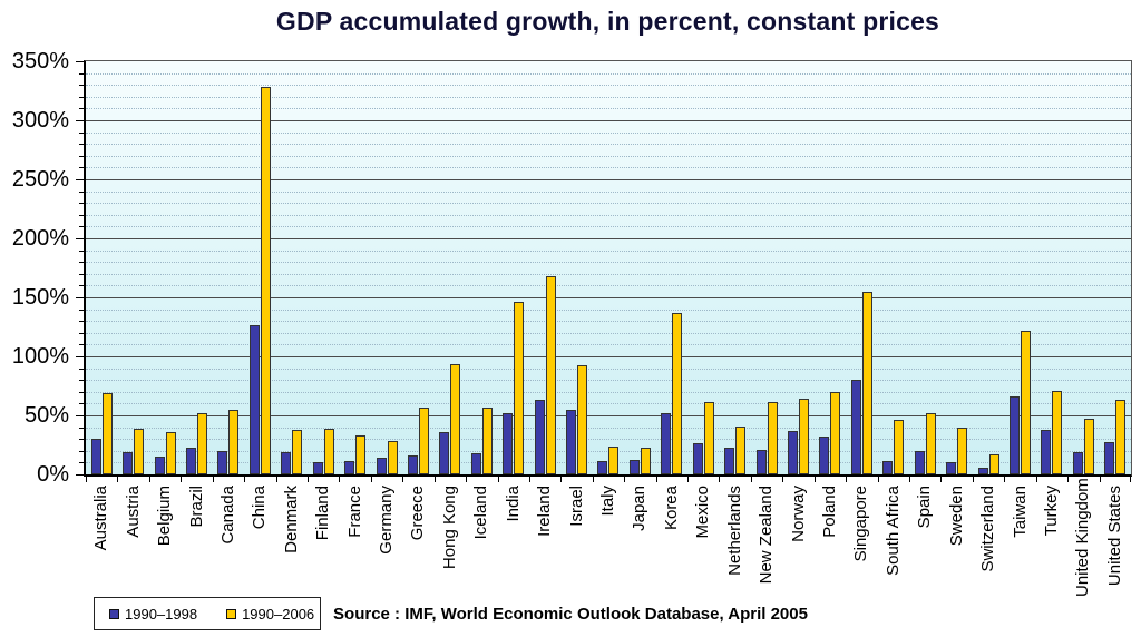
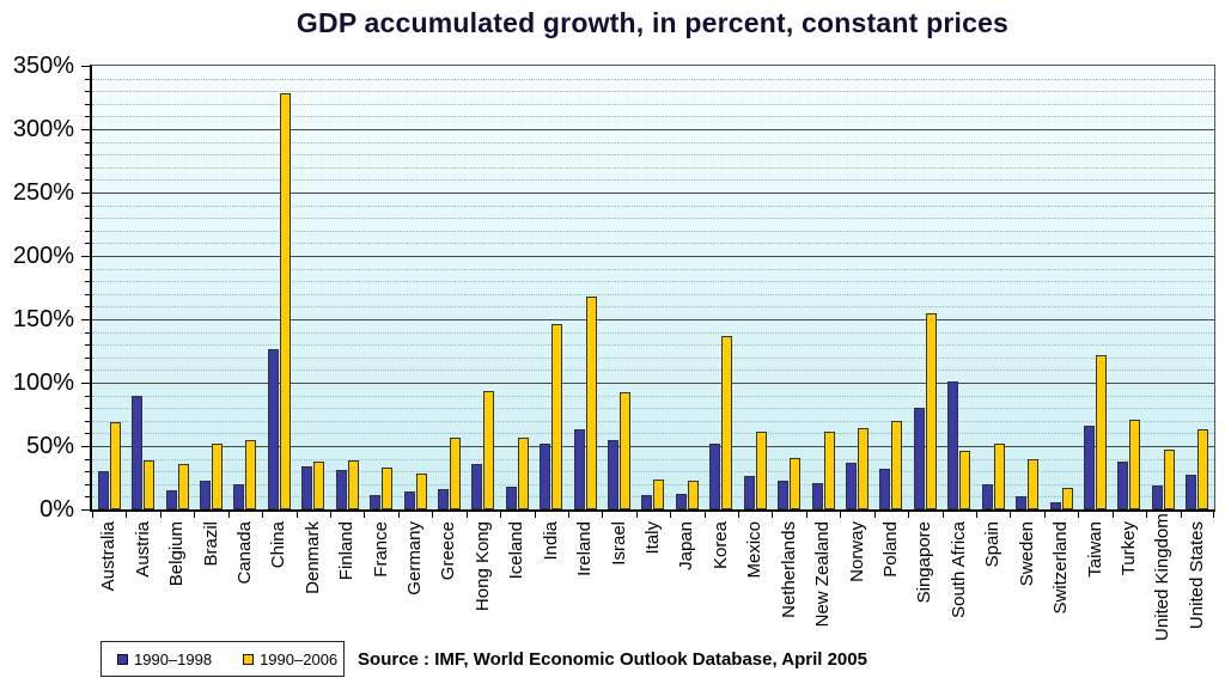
1990–1998/Austria: 19% -> 90%
1990–1998/Denmark: 19% -> 34%
1990–1998/Finland: 10% -> 31%
1990–1998/South Africa: 11% -> 101%
